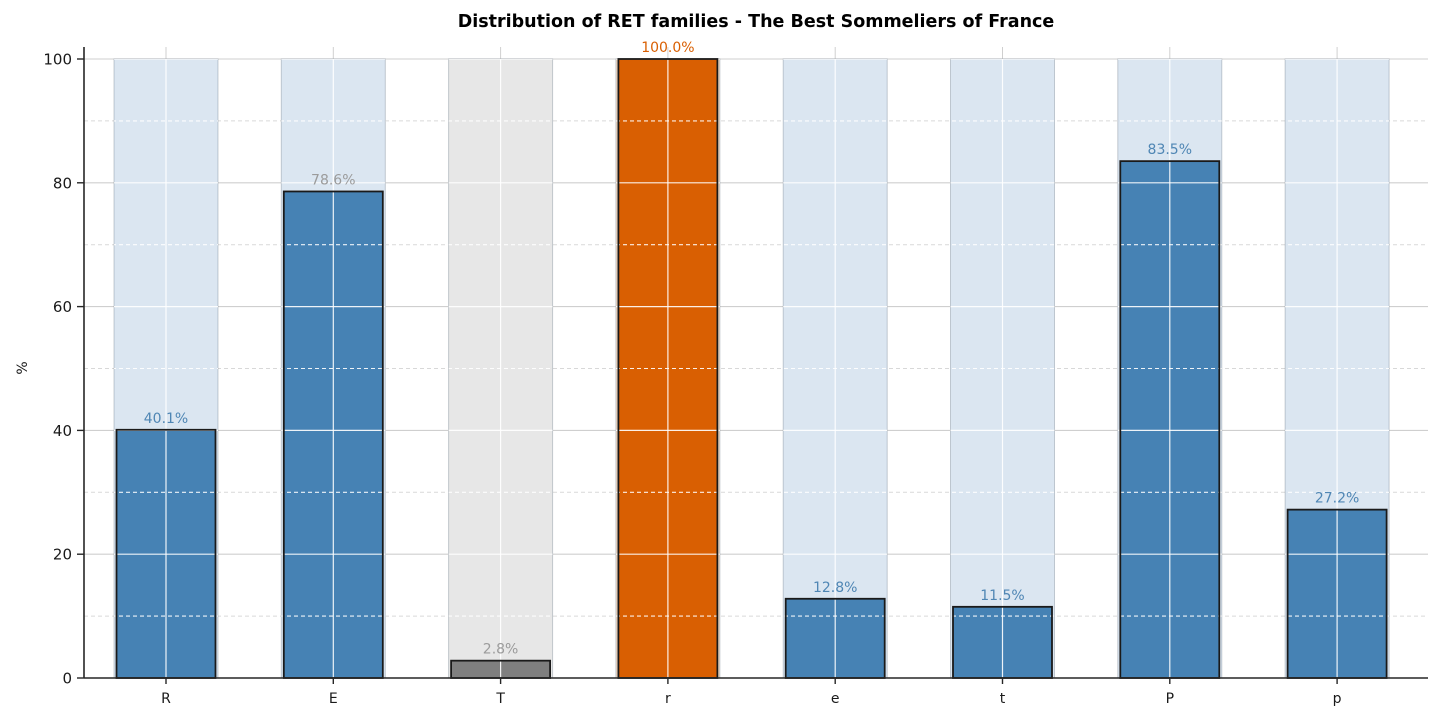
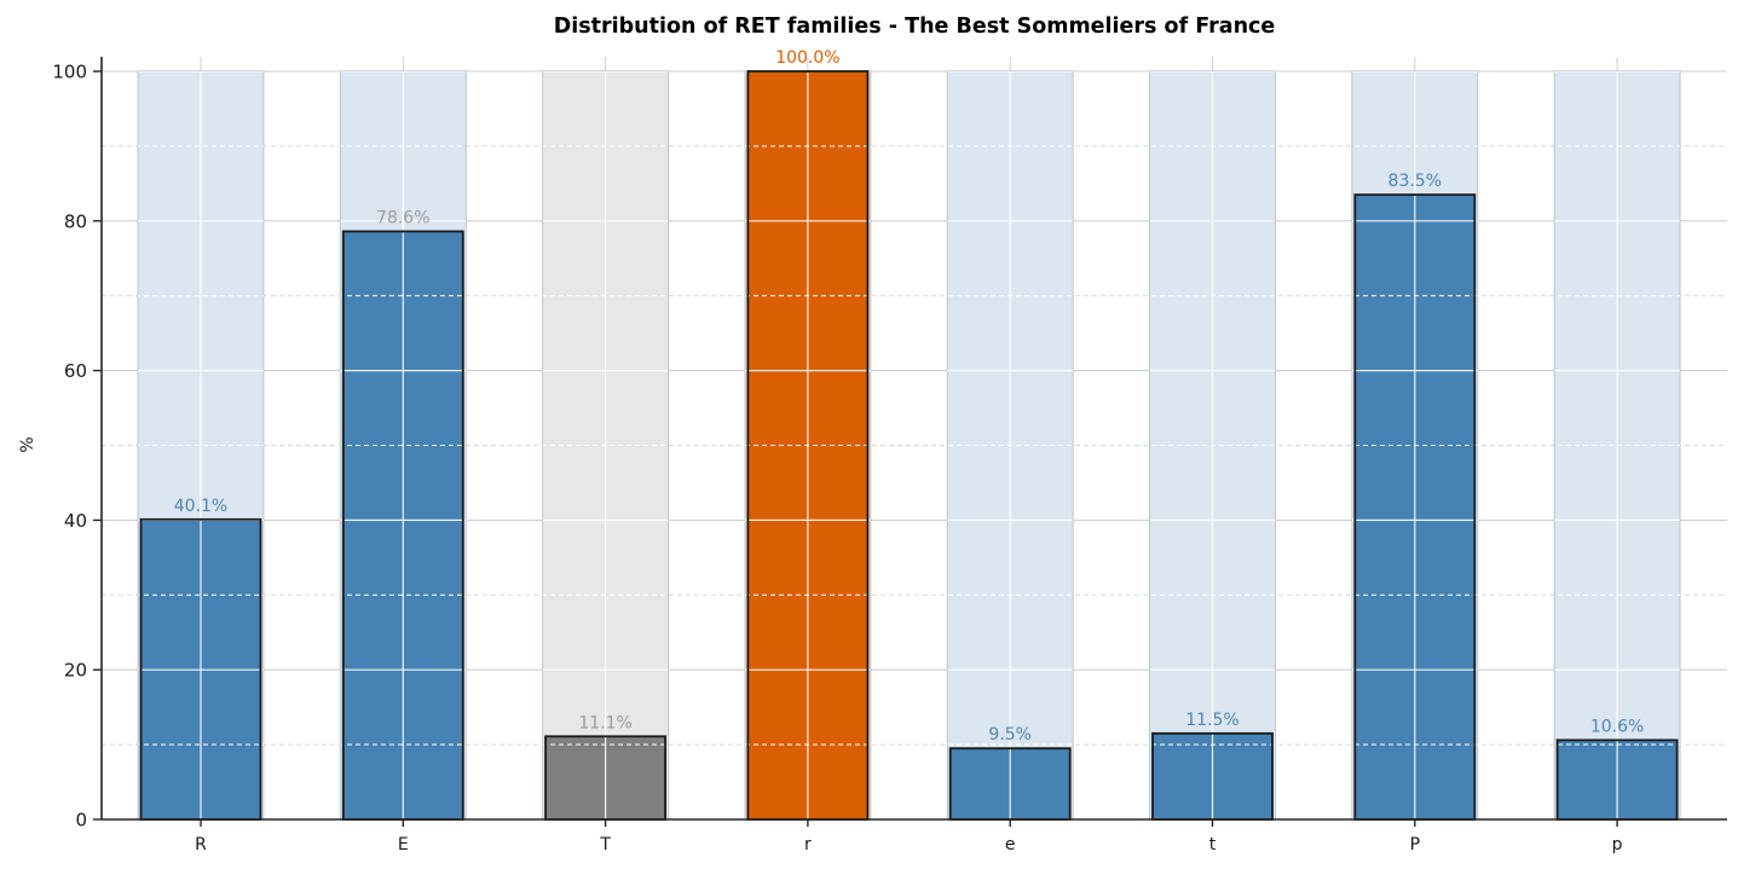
T: 2.8% -> 11.1%
e: 12.8% -> 9.5%
p: 27.2% -> 10.6%
